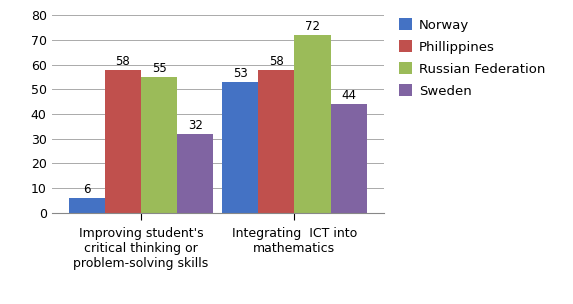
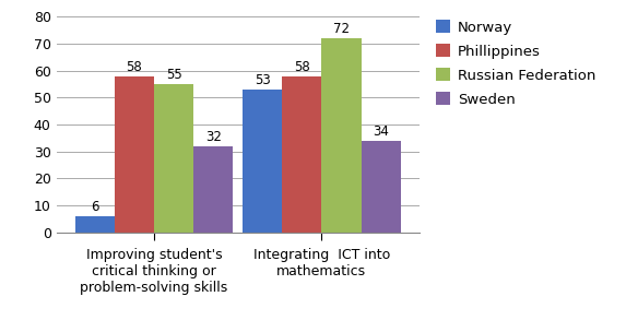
Sweden/Integrating ICT into mathematics: 44 -> 34
